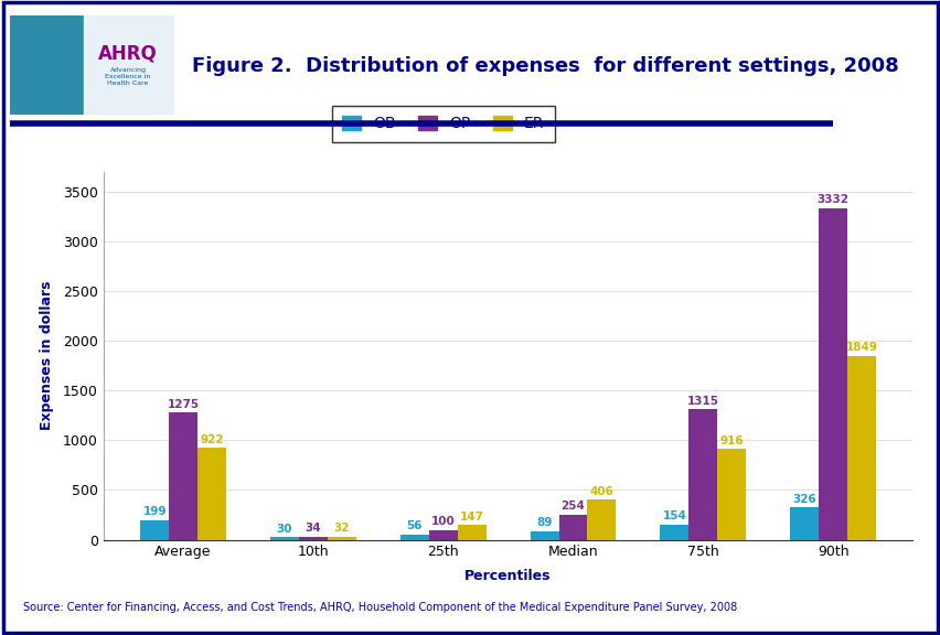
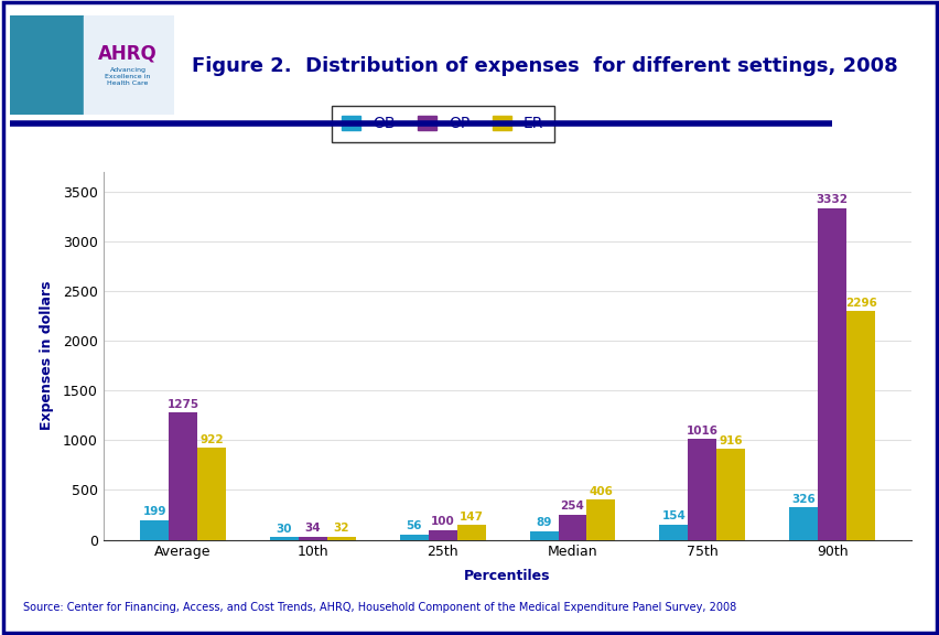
OP/75th: 1315 -> 1016
ER/90th: 1849 -> 2296
